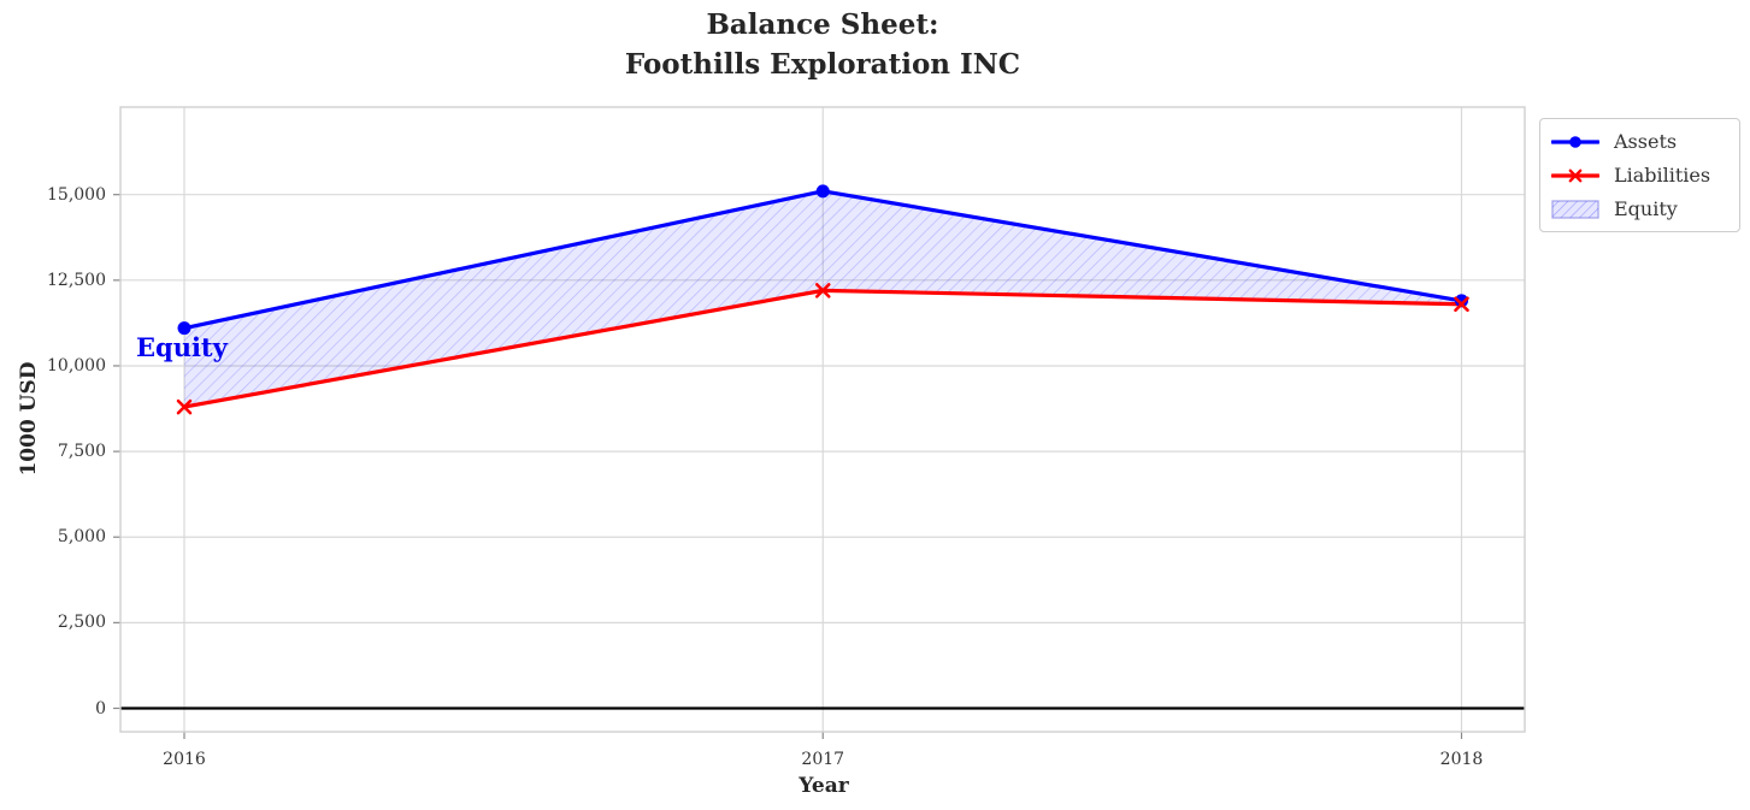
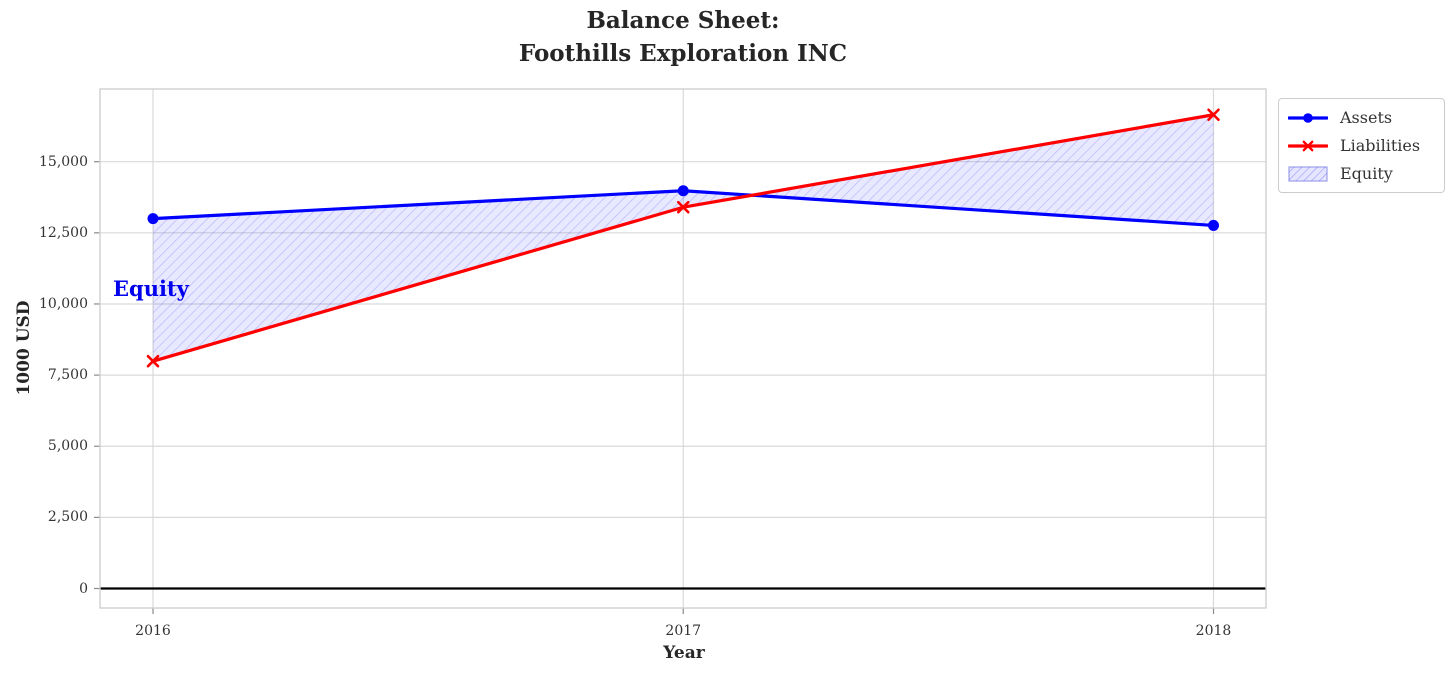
Assets/2016: 11100 -> 13000
Liabilities/2016: 8800 -> 8000
Assets/2017: 15100 -> 14000
Liabilities/2017: 12200 -> 13400
Assets/2018: 11900 -> 12800
Liabilities/2018: 11800 -> 16600
